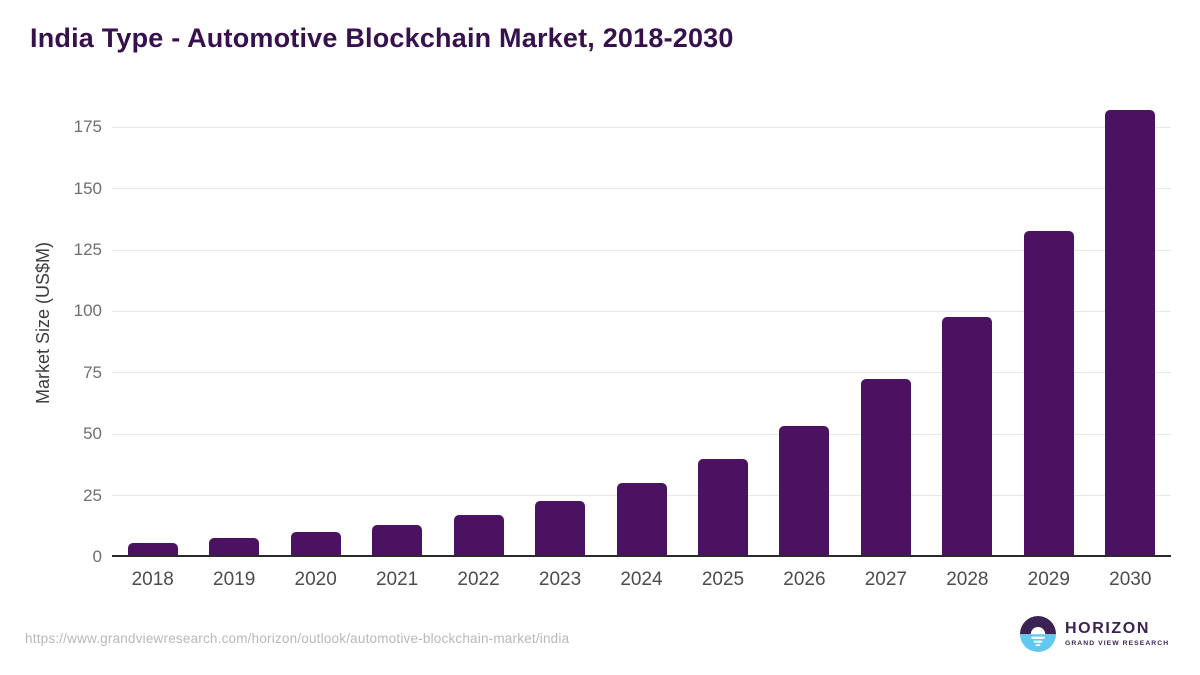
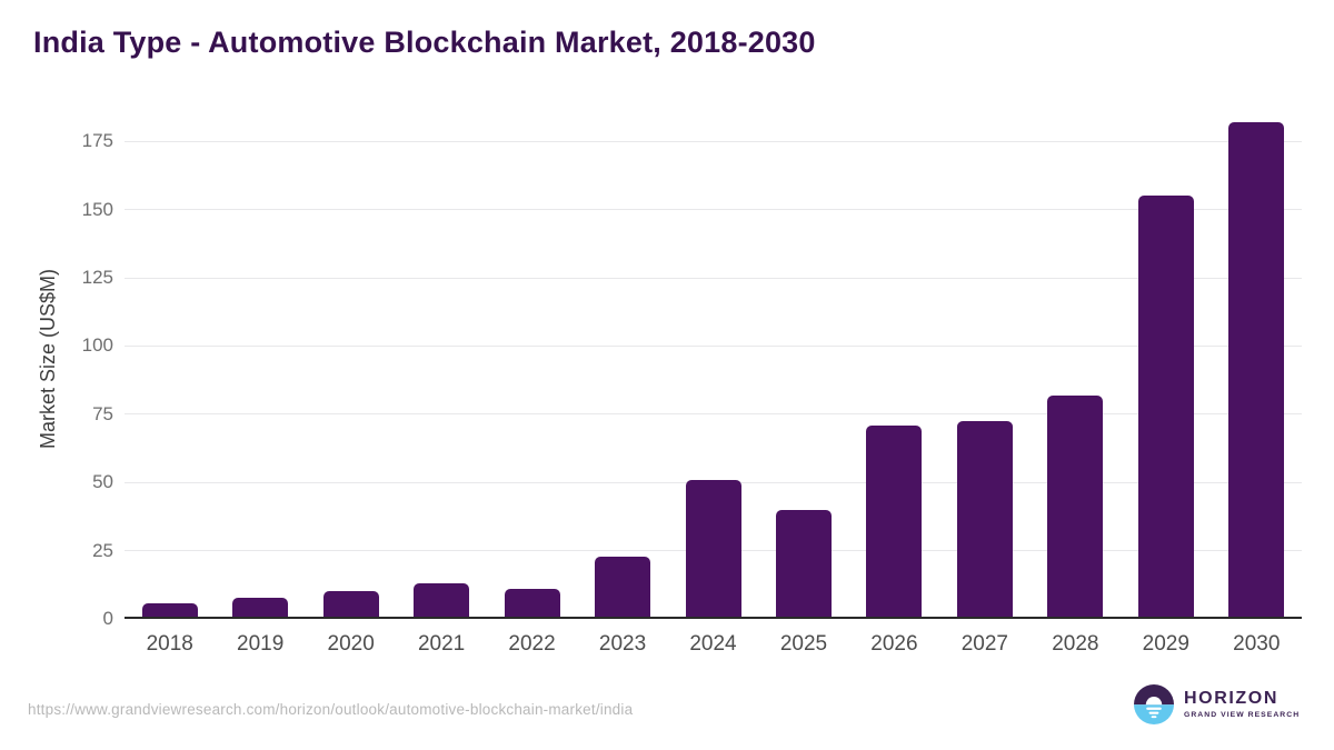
2022: 17 -> 11
2024: 30 -> 51
2026: 54 -> 71
2028: 98 -> 82
2029: 133 -> 155
